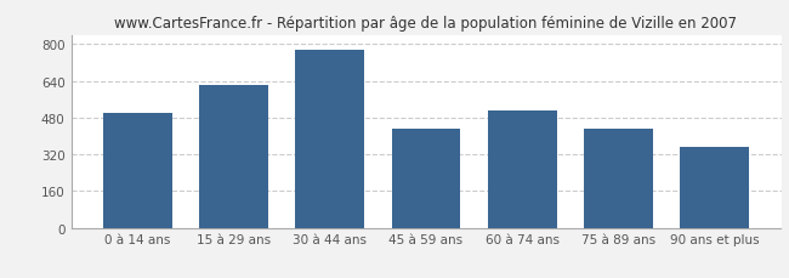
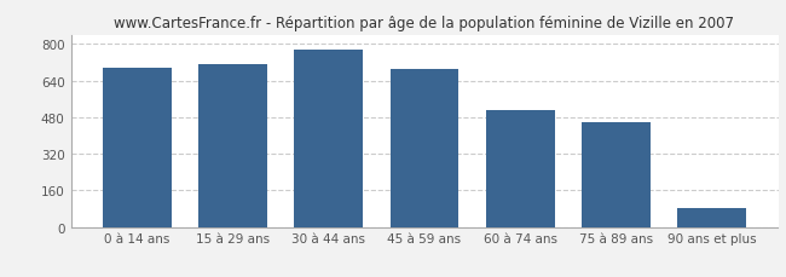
0 à 14 ans: 500 -> 700
15 à 29 ans: 620 -> 720
45 à 59 ans: 430 -> 690
75 à 89 ans: 430 -> 460
90 ans et plus: 350 -> 80
